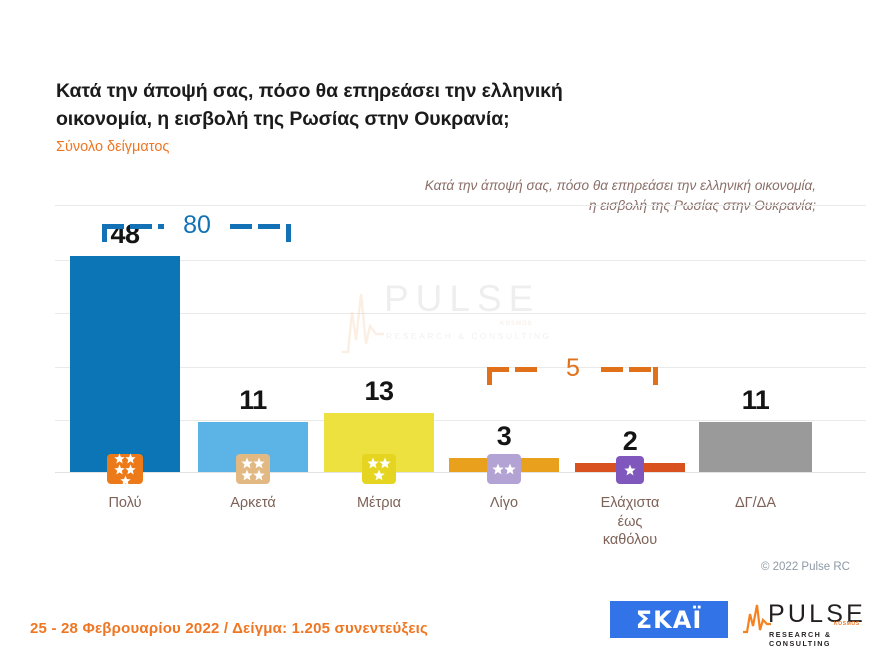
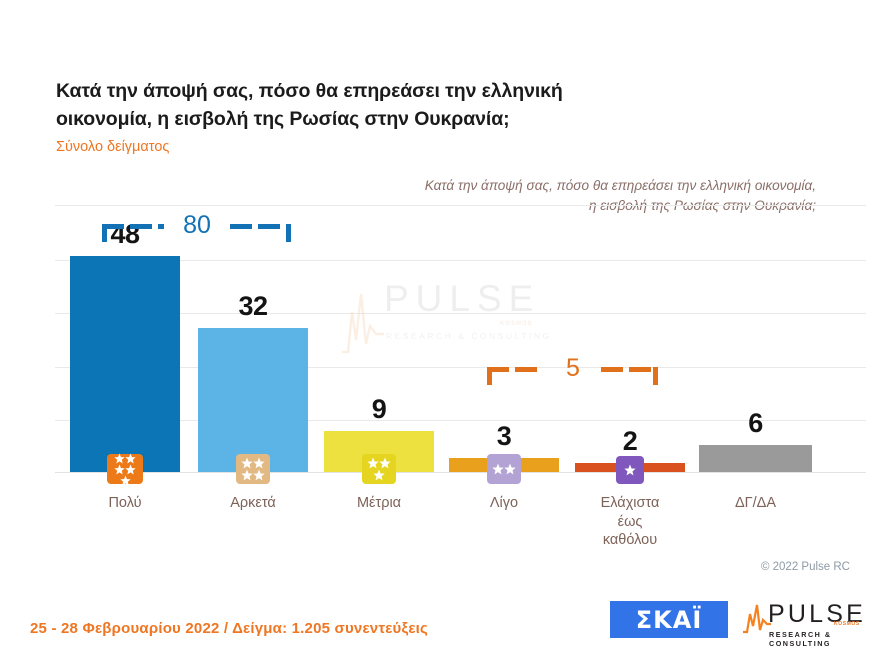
Αρκετά: 11 -> 32
Μέτρια: 13 -> 9
ΔΓ/ΔΑ: 11 -> 6
